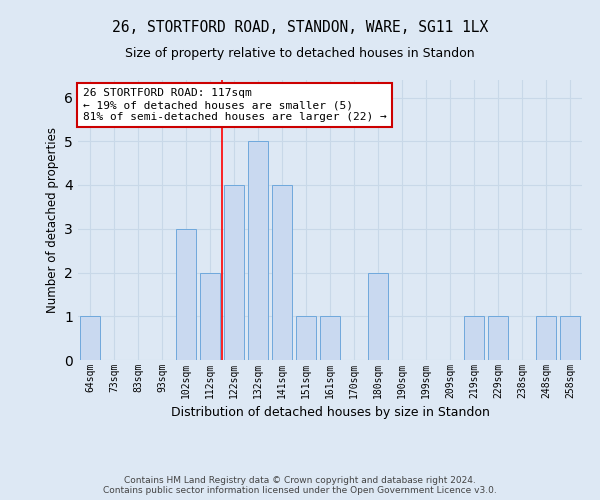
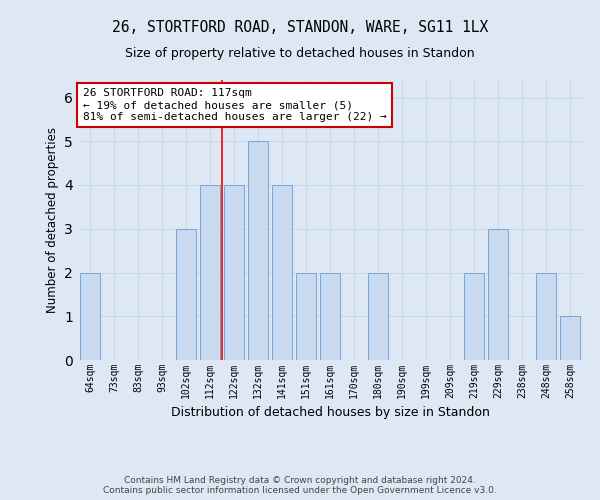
64sqm: 1 -> 2
112sqm: 2 -> 4
151sqm: 1 -> 2
161sqm: 1 -> 2
219sqm: 1 -> 2
229sqm: 1 -> 3
248sqm: 1 -> 2
